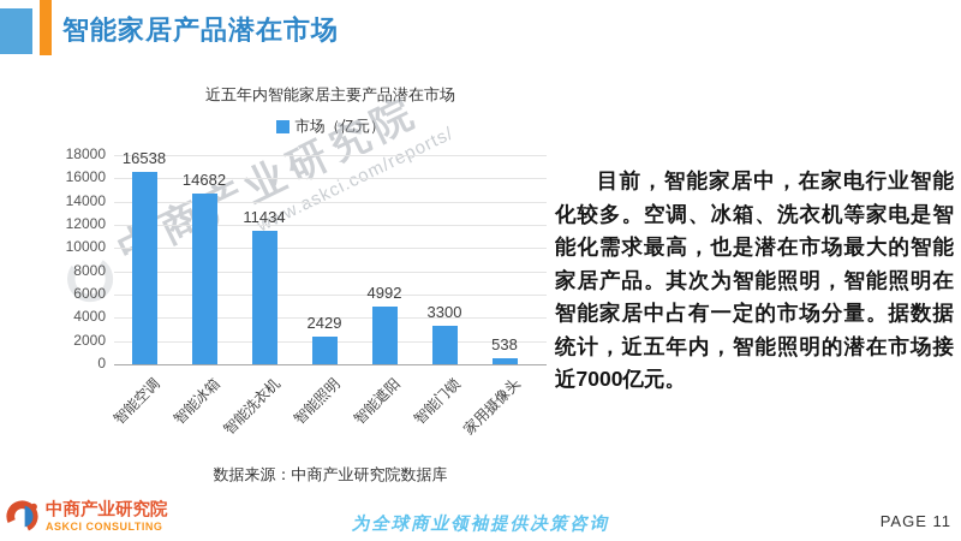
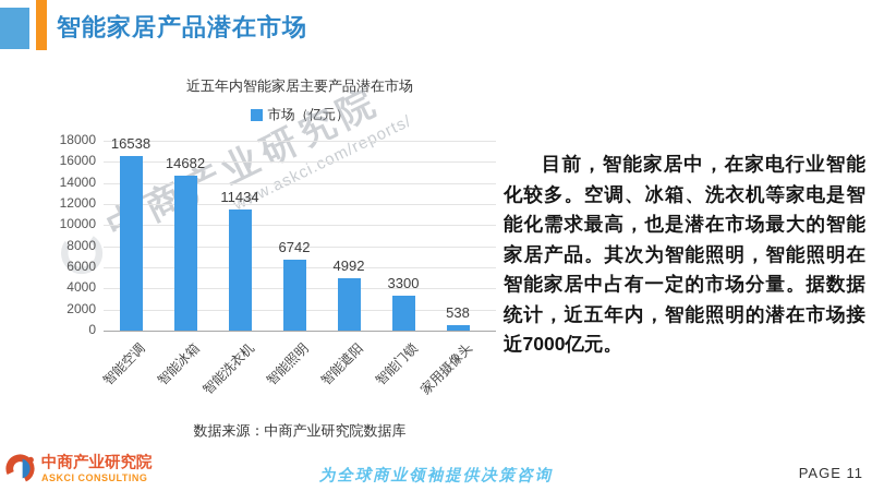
智能照明: 2429 -> 6742
